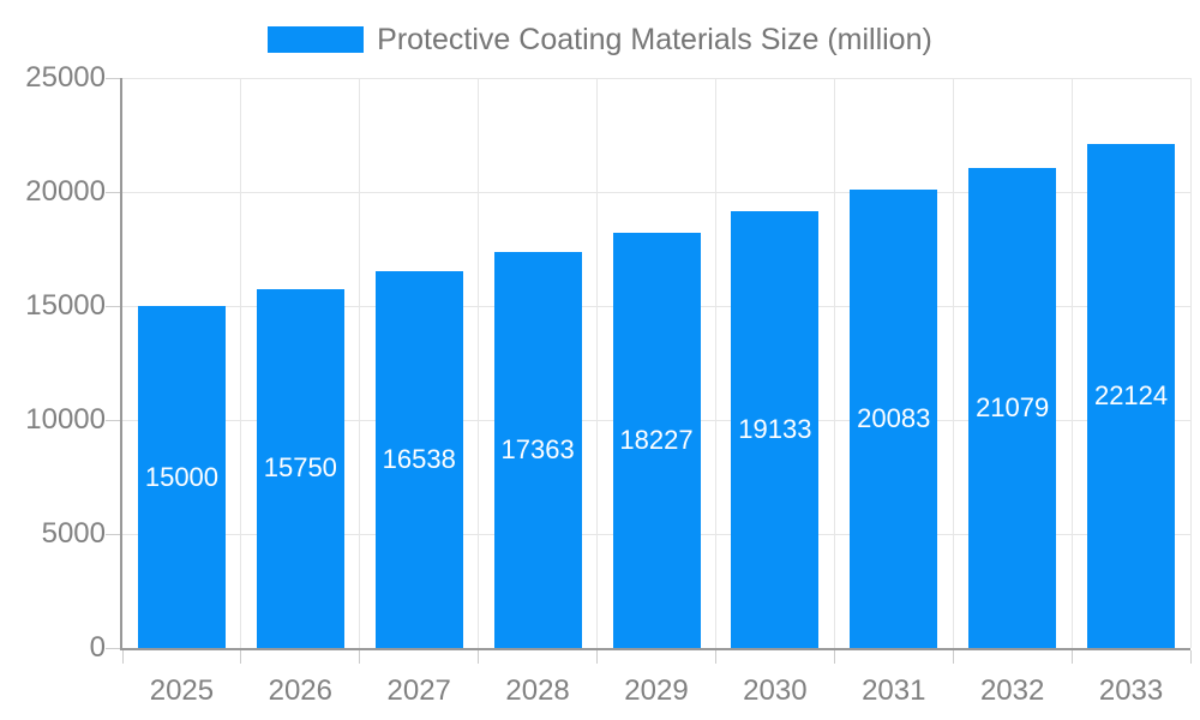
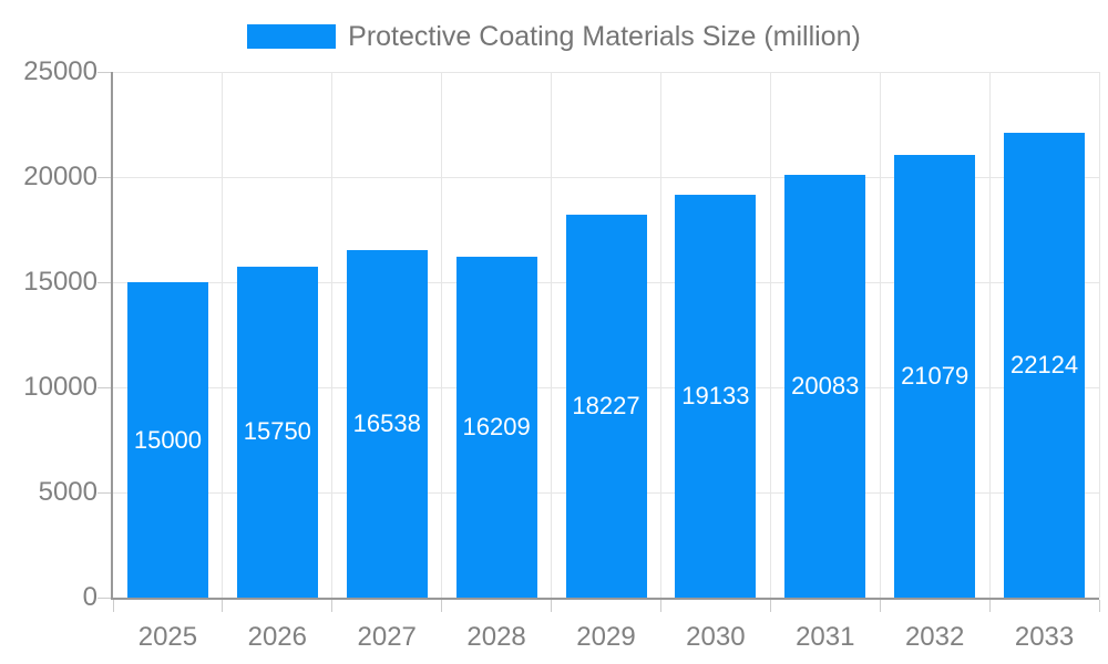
2028: 17363 -> 16209
